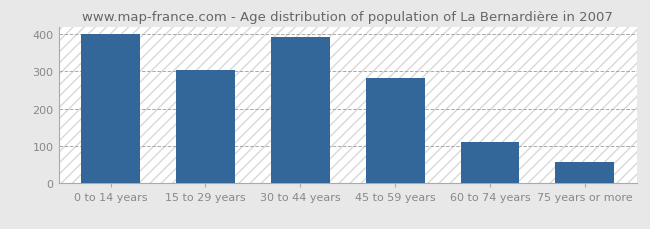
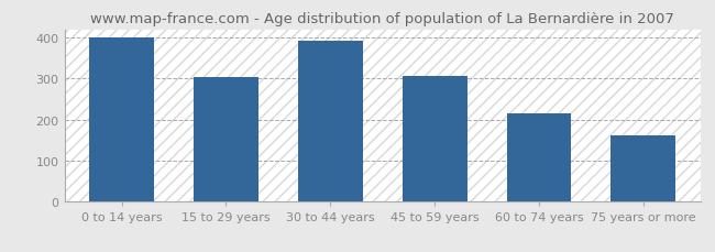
45 to 59 years: 283 -> 305
60 to 74 years: 110 -> 215
75 years or more: 57 -> 160
